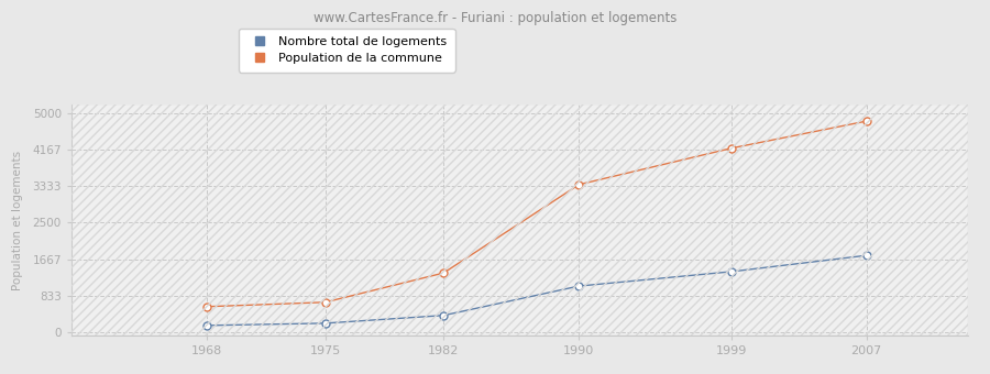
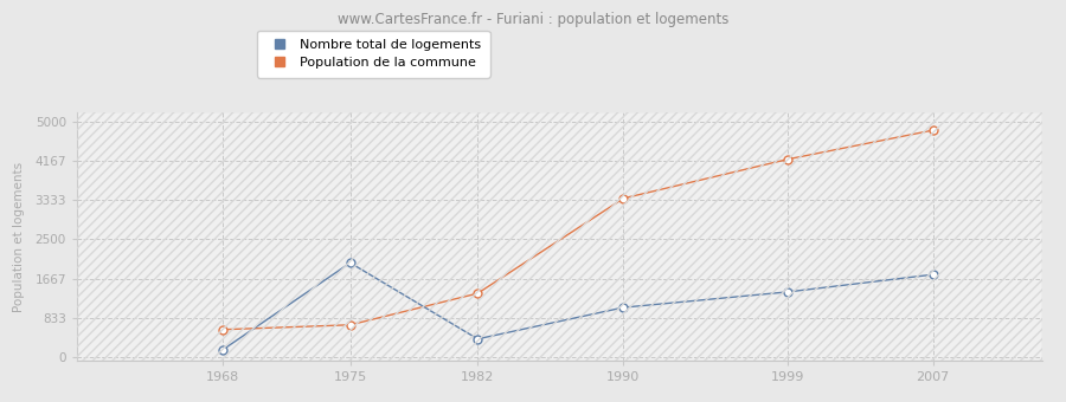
Nombre total de logements/1975: 200 -> 2000
